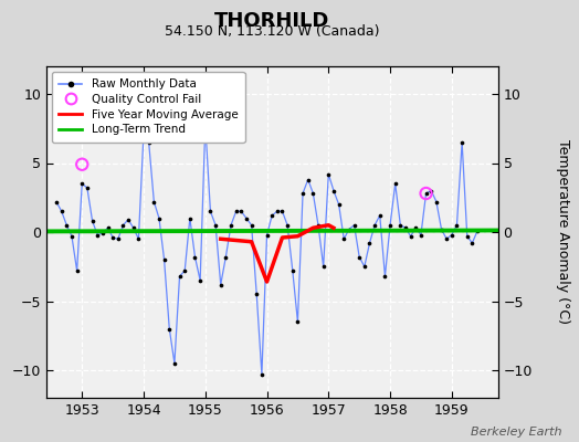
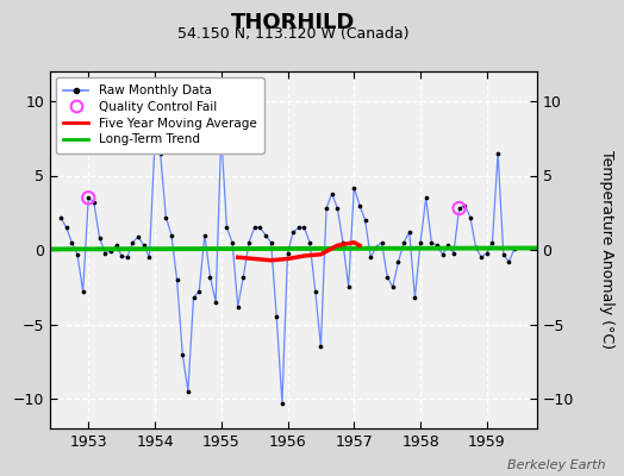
Quality Control Fail/1953: 4.9 -> 3.5
Five Year Moving Average/1956: -3.6 -> -0.6
